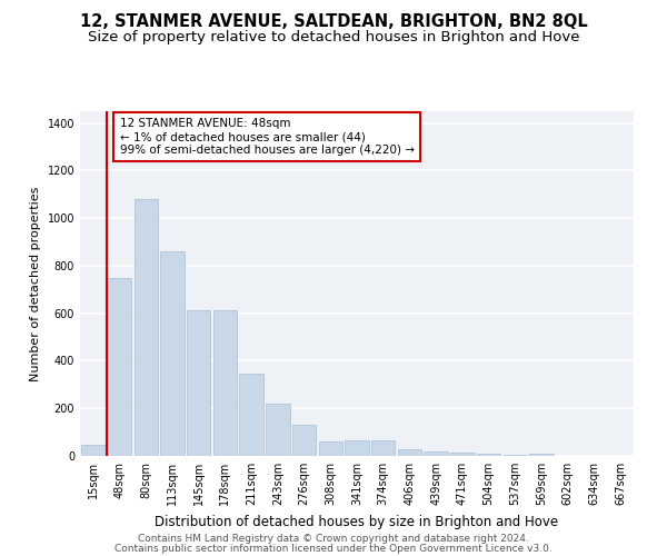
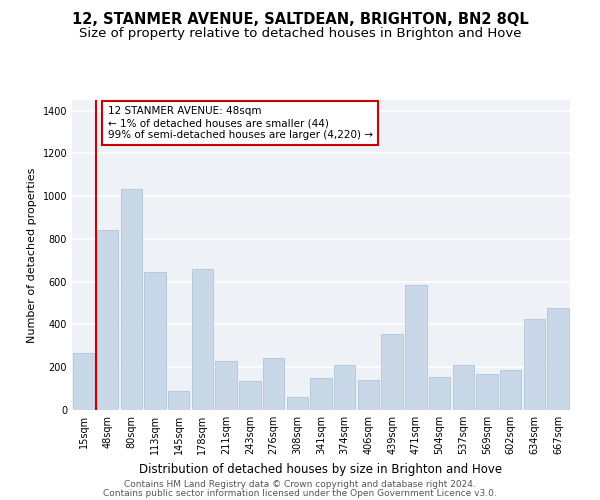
15sqm: 45 -> 265
48sqm: 750 -> 840
80sqm: 1080 -> 1035
113sqm: 860 -> 645
145sqm: 615 -> 90
178sqm: 615 -> 660
211sqm: 345 -> 230
243sqm: 220 -> 135
276sqm: 130 -> 245
341sqm: 65 -> 150
374sqm: 65 -> 210
406sqm: 30 -> 140
439sqm: 20 -> 355
471sqm: 15 -> 585
504sqm: 10 -> 155
537sqm: 5 -> 210
569sqm: 10 -> 170
602sqm: 2 -> 185
634sqm: 2 -> 425
667sqm: 2 -> 475
